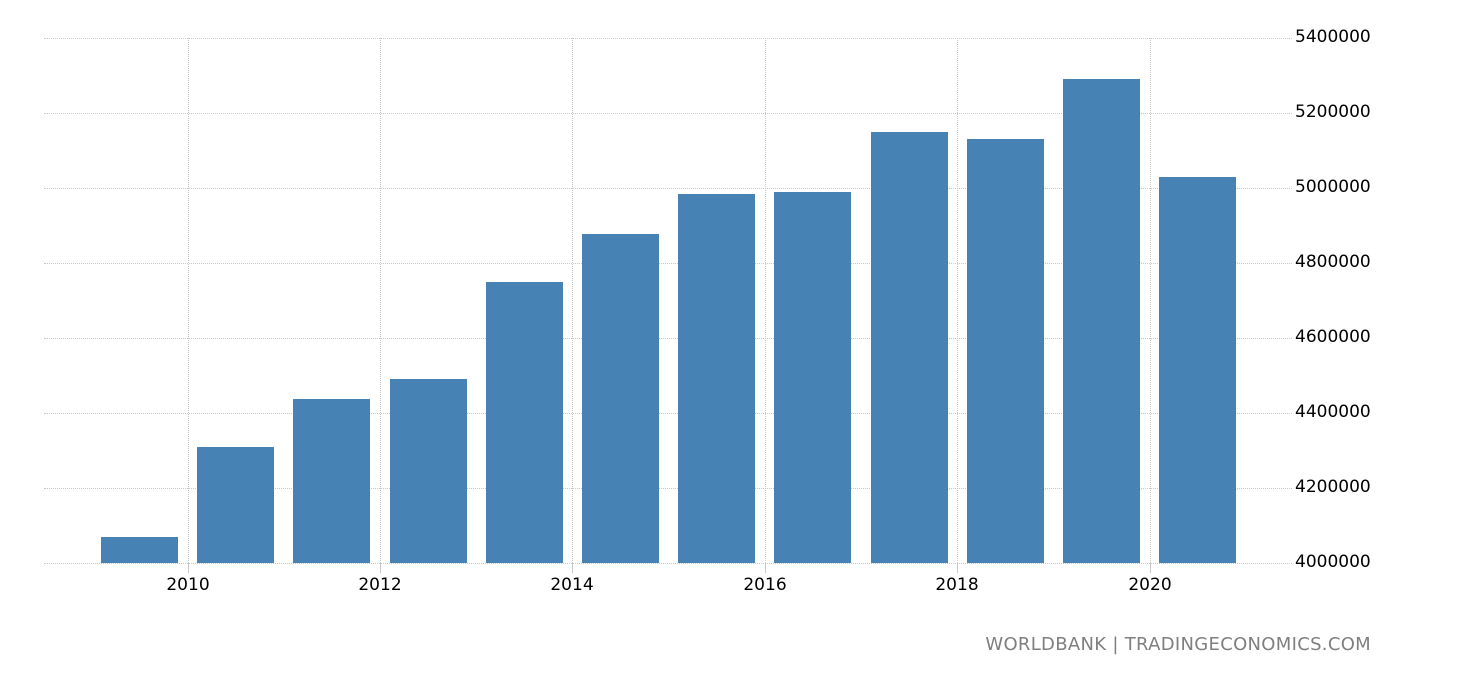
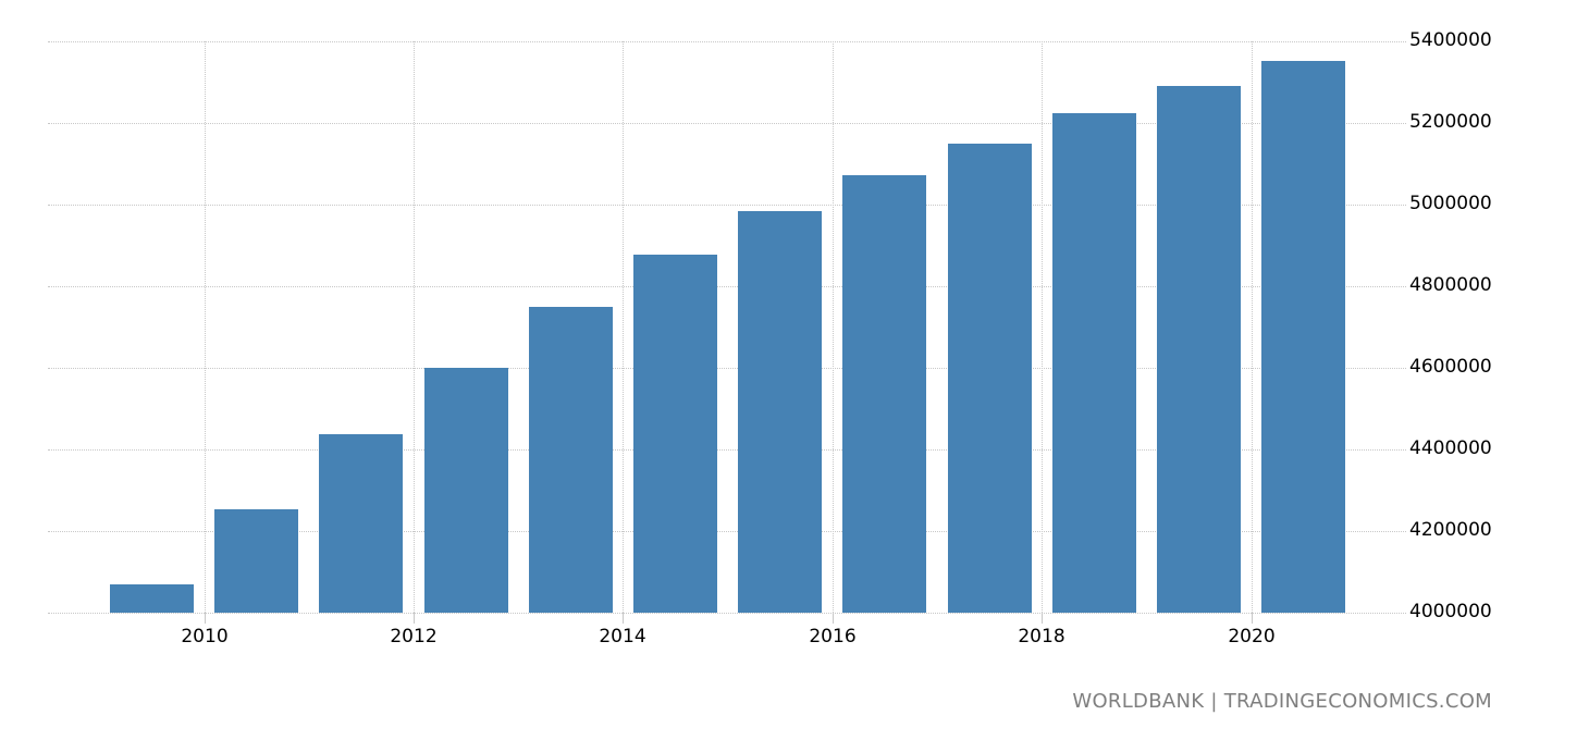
2010: 4310000 -> 4250000
2012: 4490000 -> 4600000
2016: 4990000 -> 5070000
2018: 5130000 -> 5220000
2020: 5030000 -> 5350000
